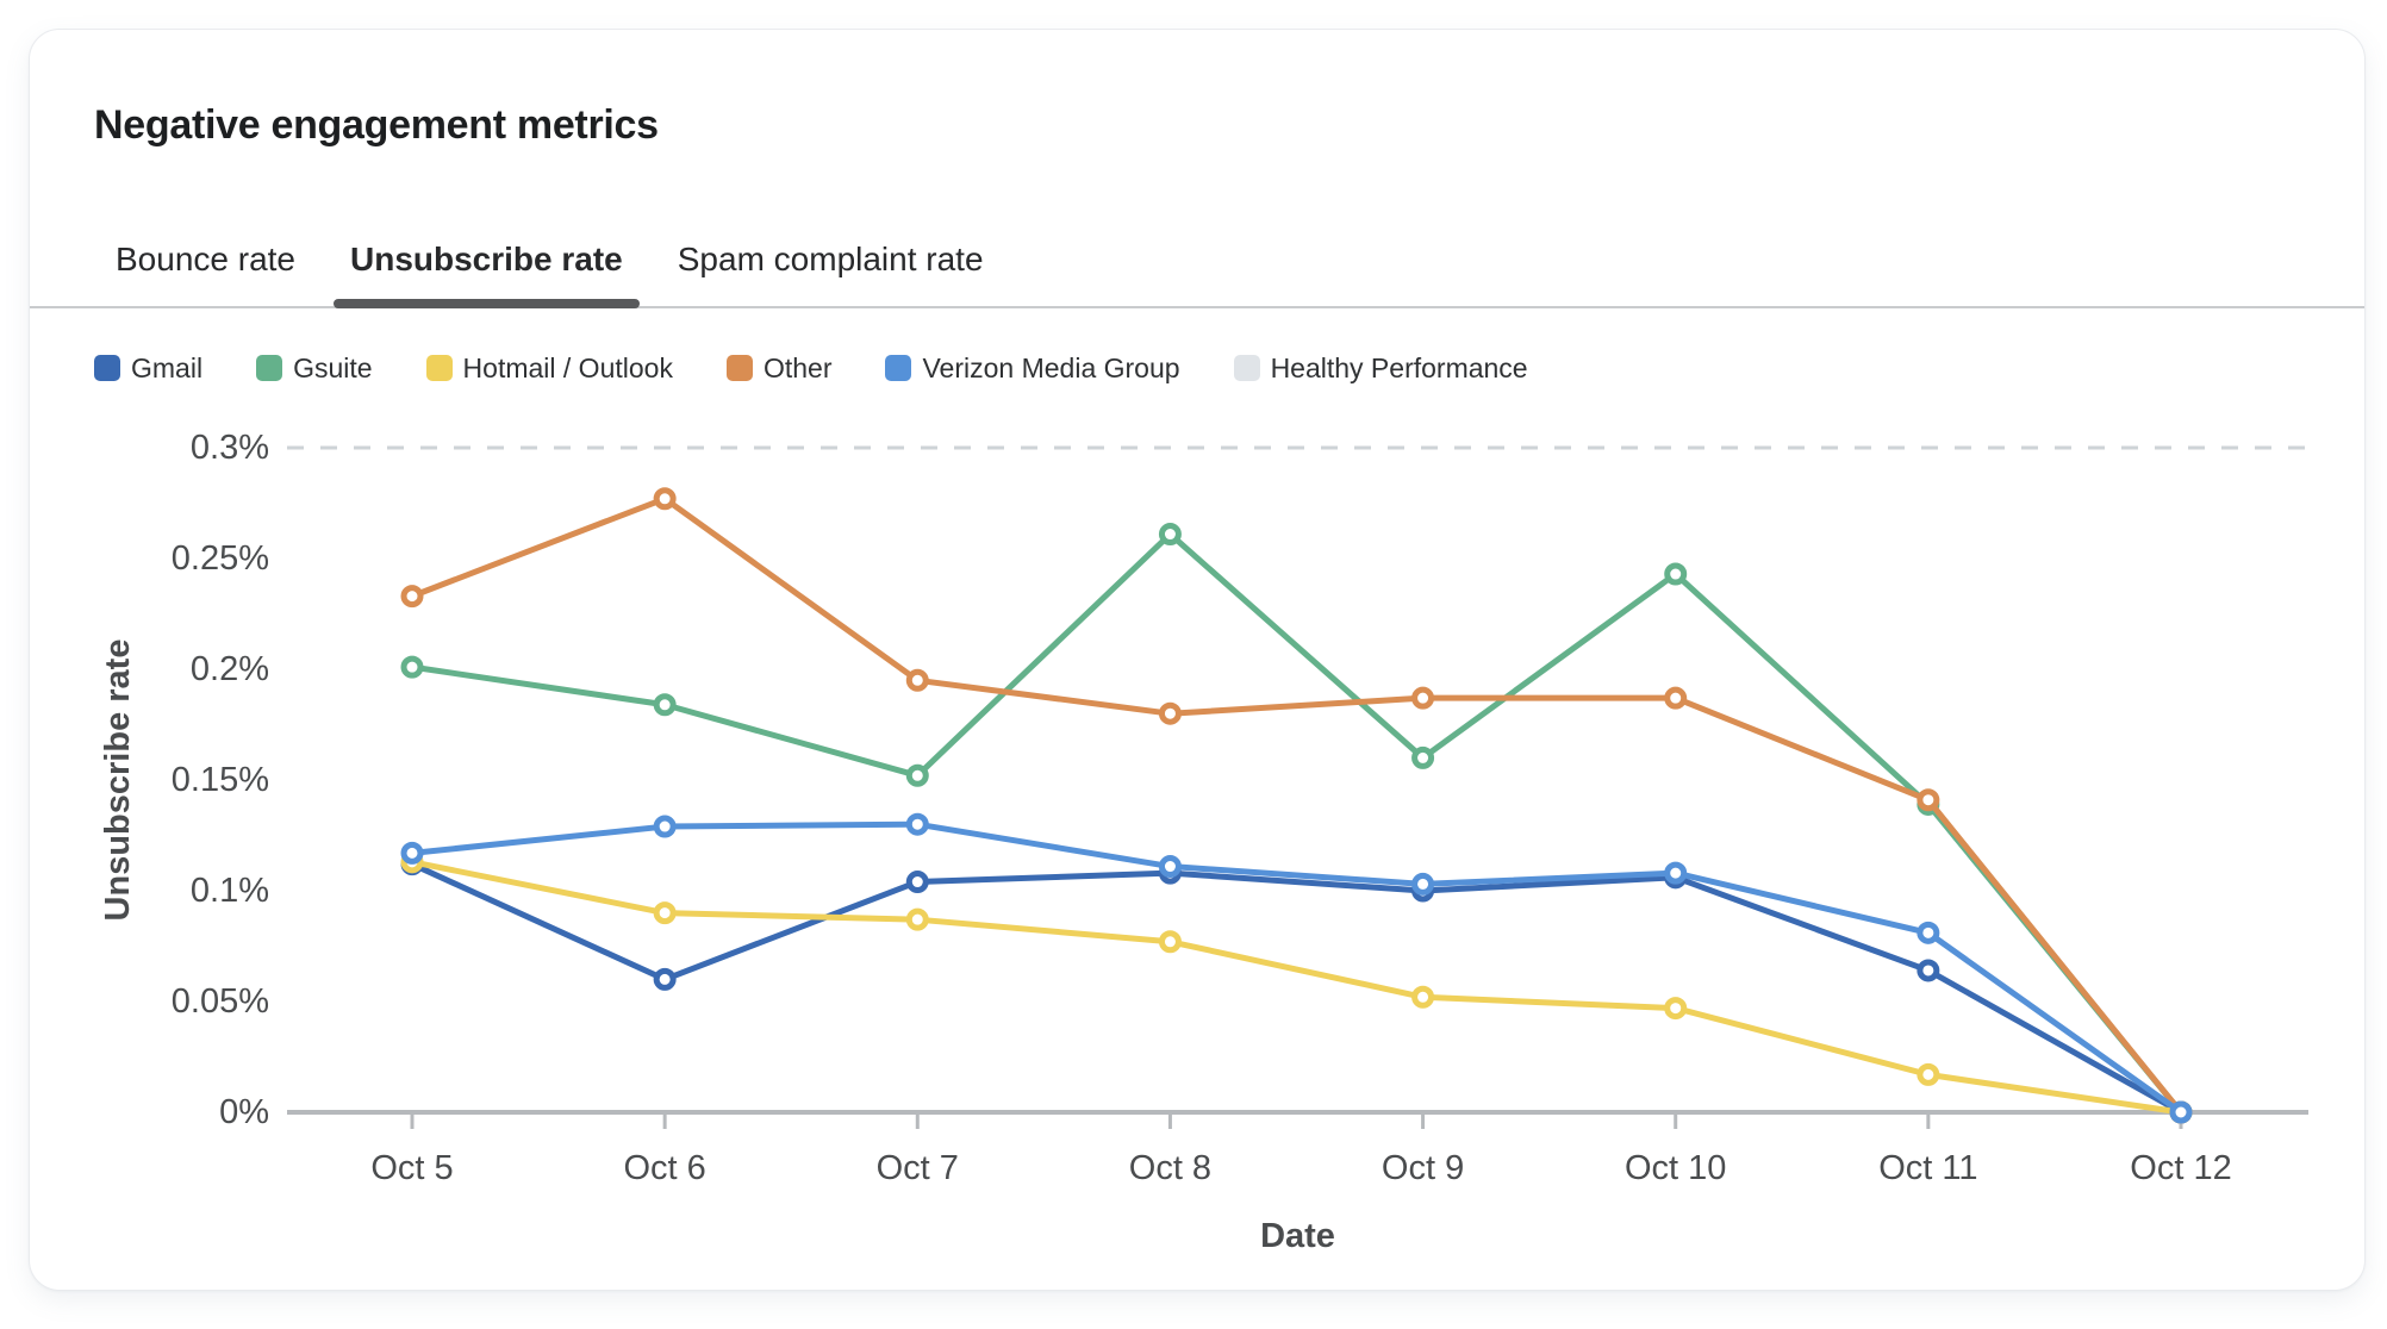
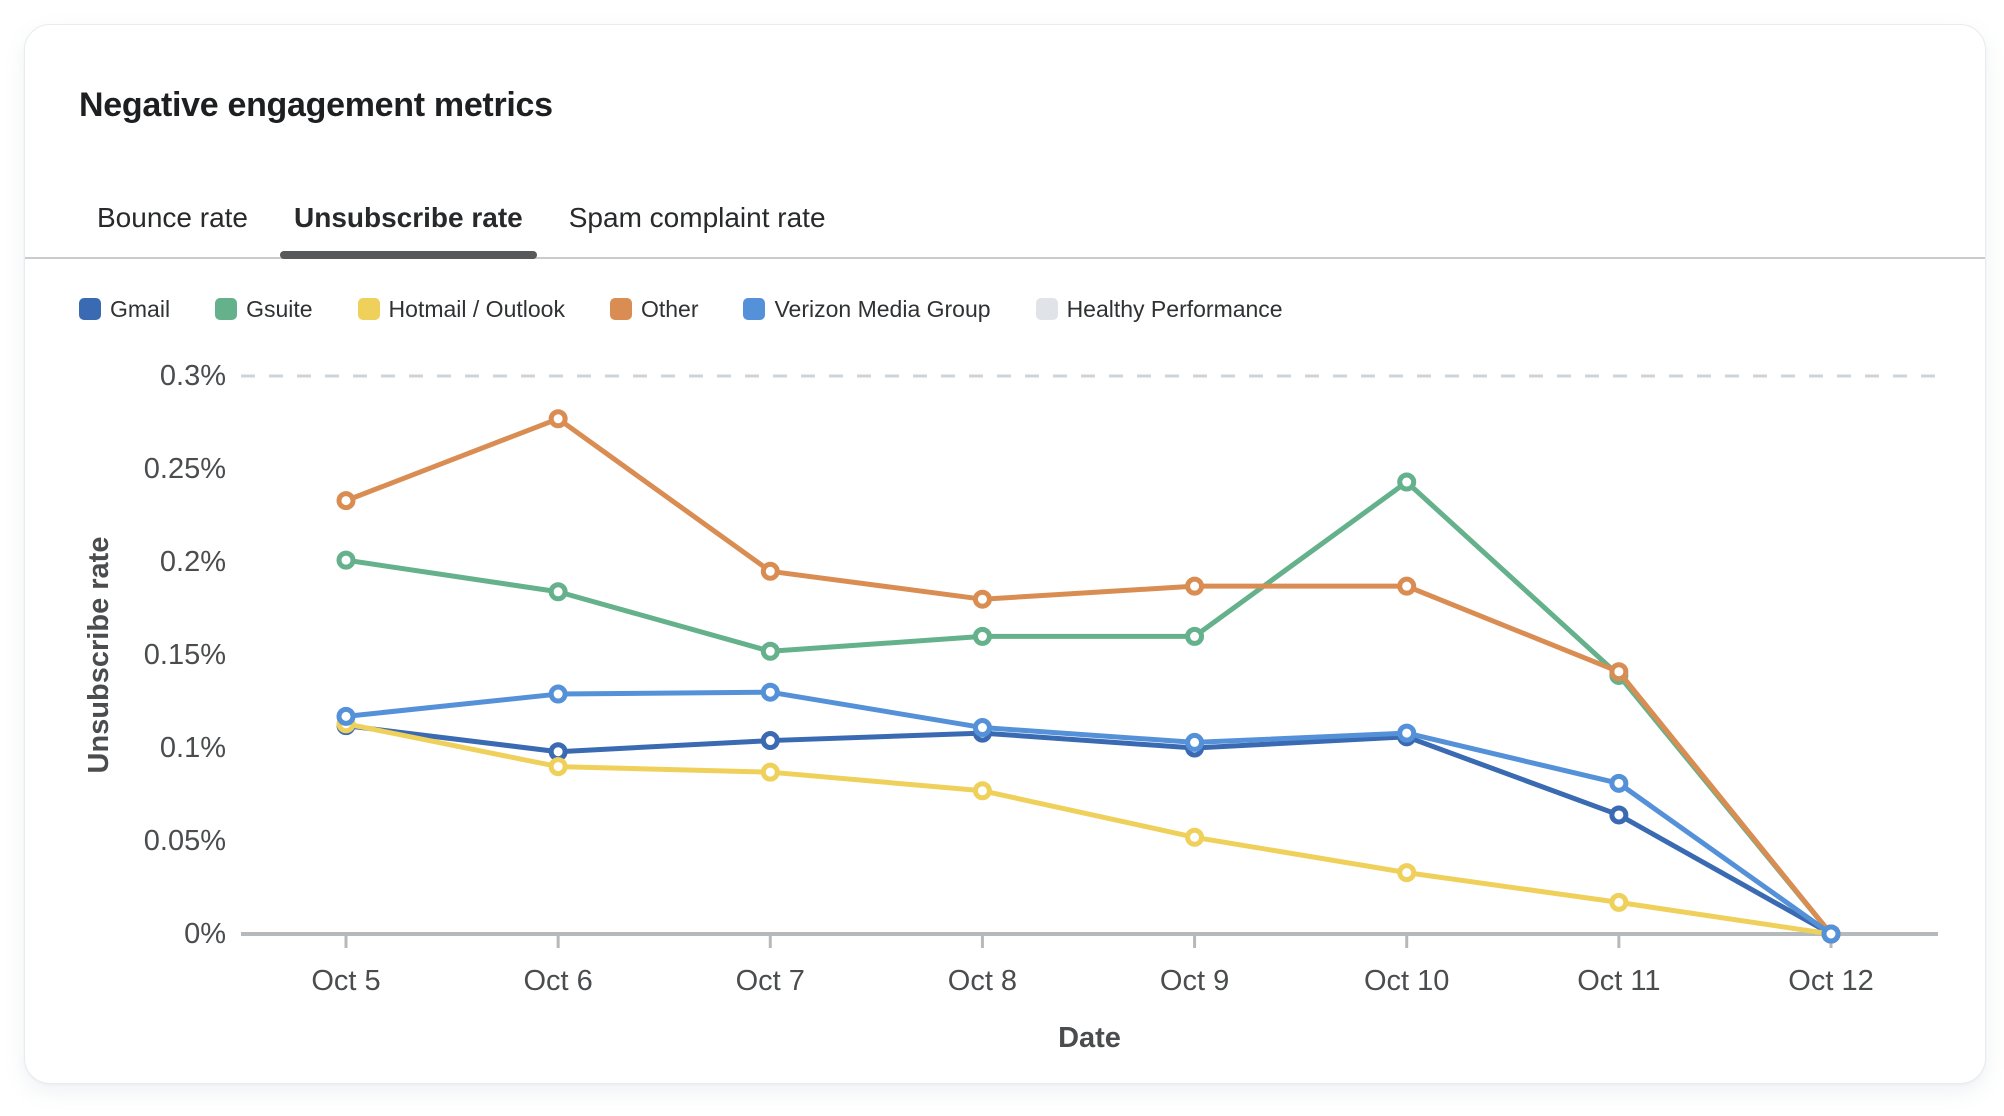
Gmail/Oct 6: 0.060% -> 0.098%
Gsuite/Oct 8: 0.261% -> 0.160%
Hotmail / Outlook/Oct 10: 0.047% -> 0.033%
